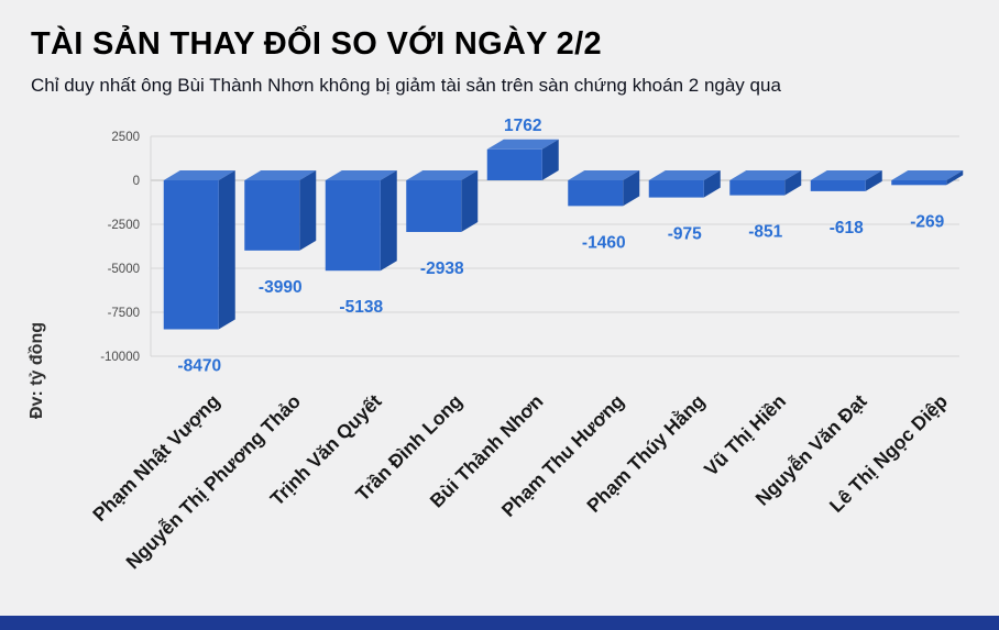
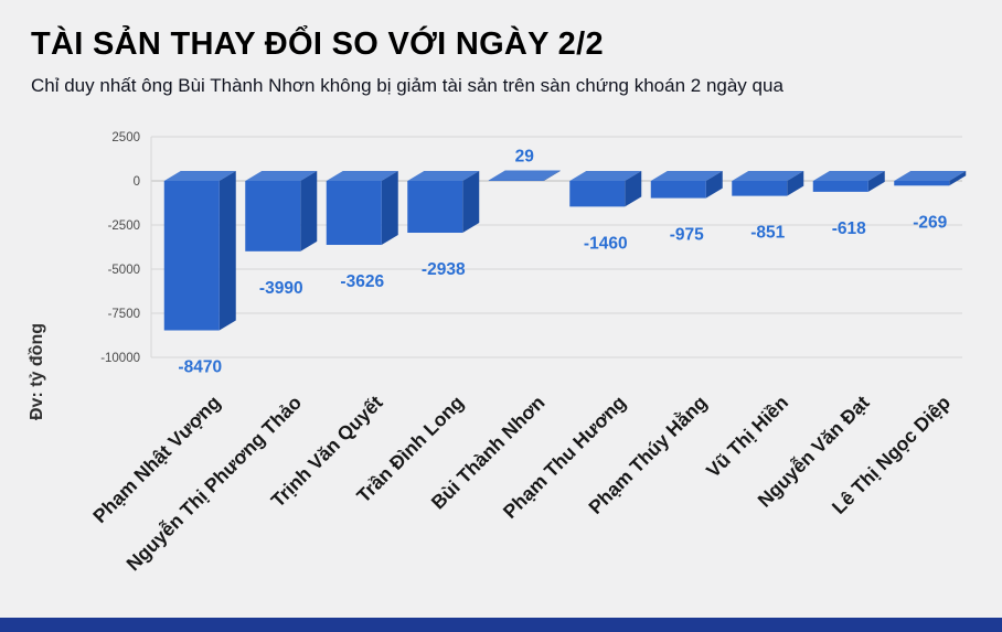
Trịnh Văn Quyết: -5138 -> -3626
Bùi Thành Nhơn: 1762 -> 29
